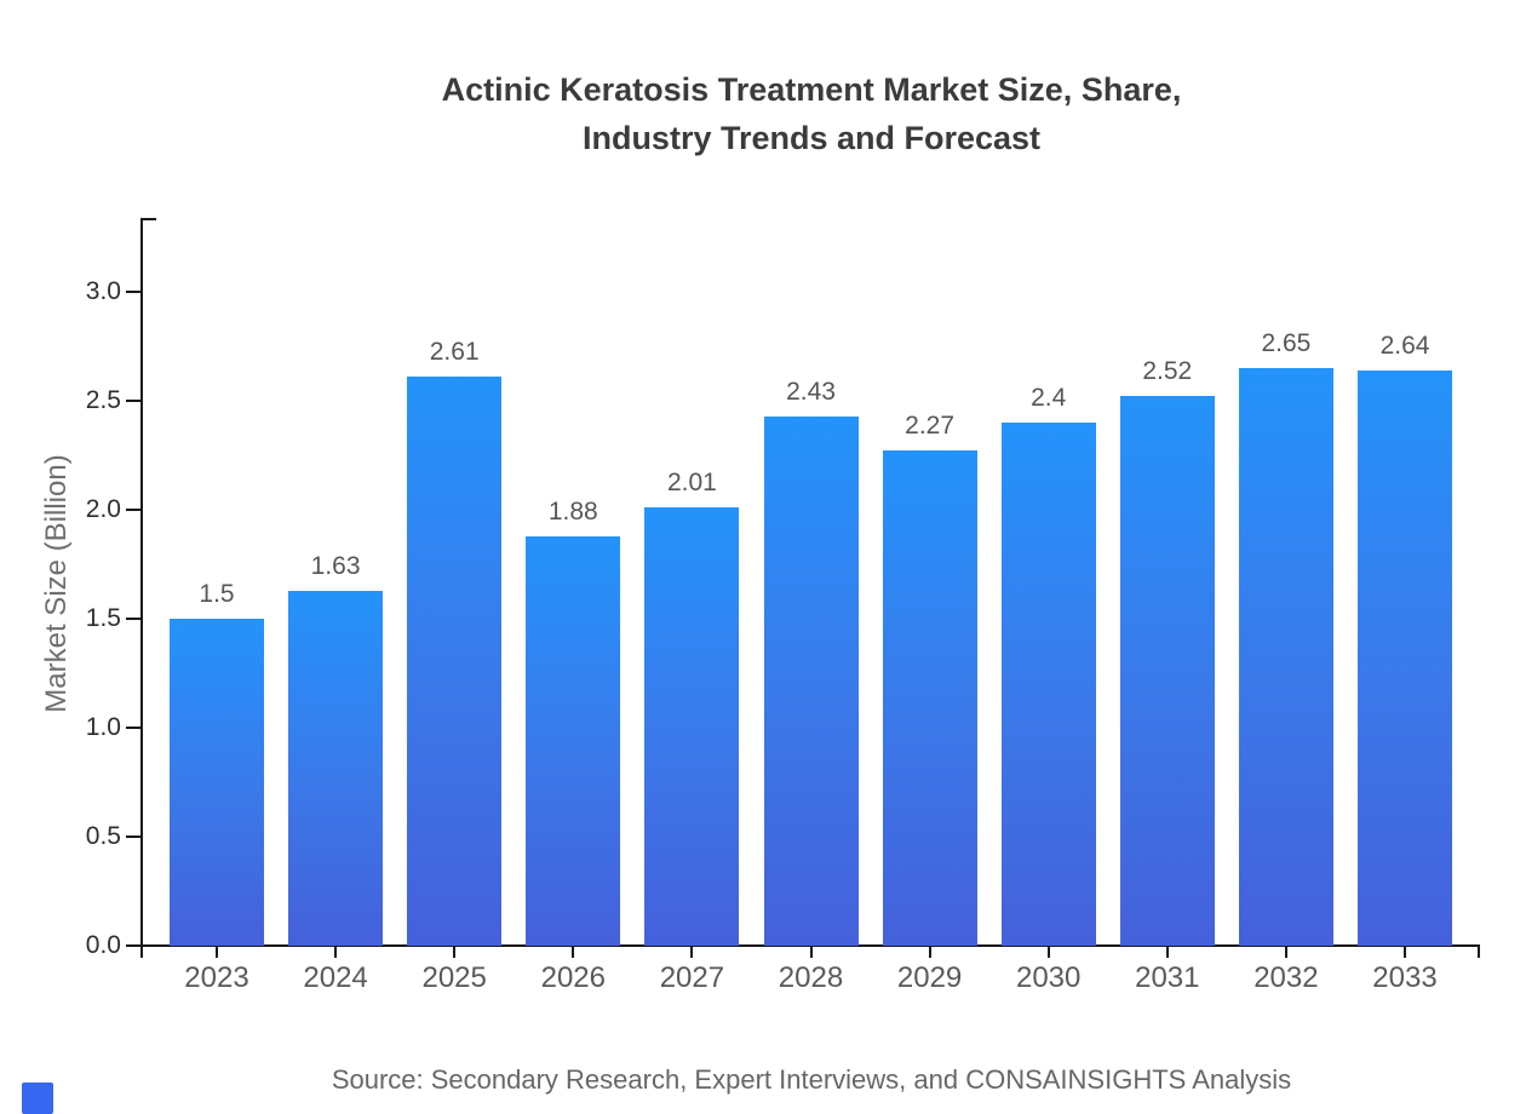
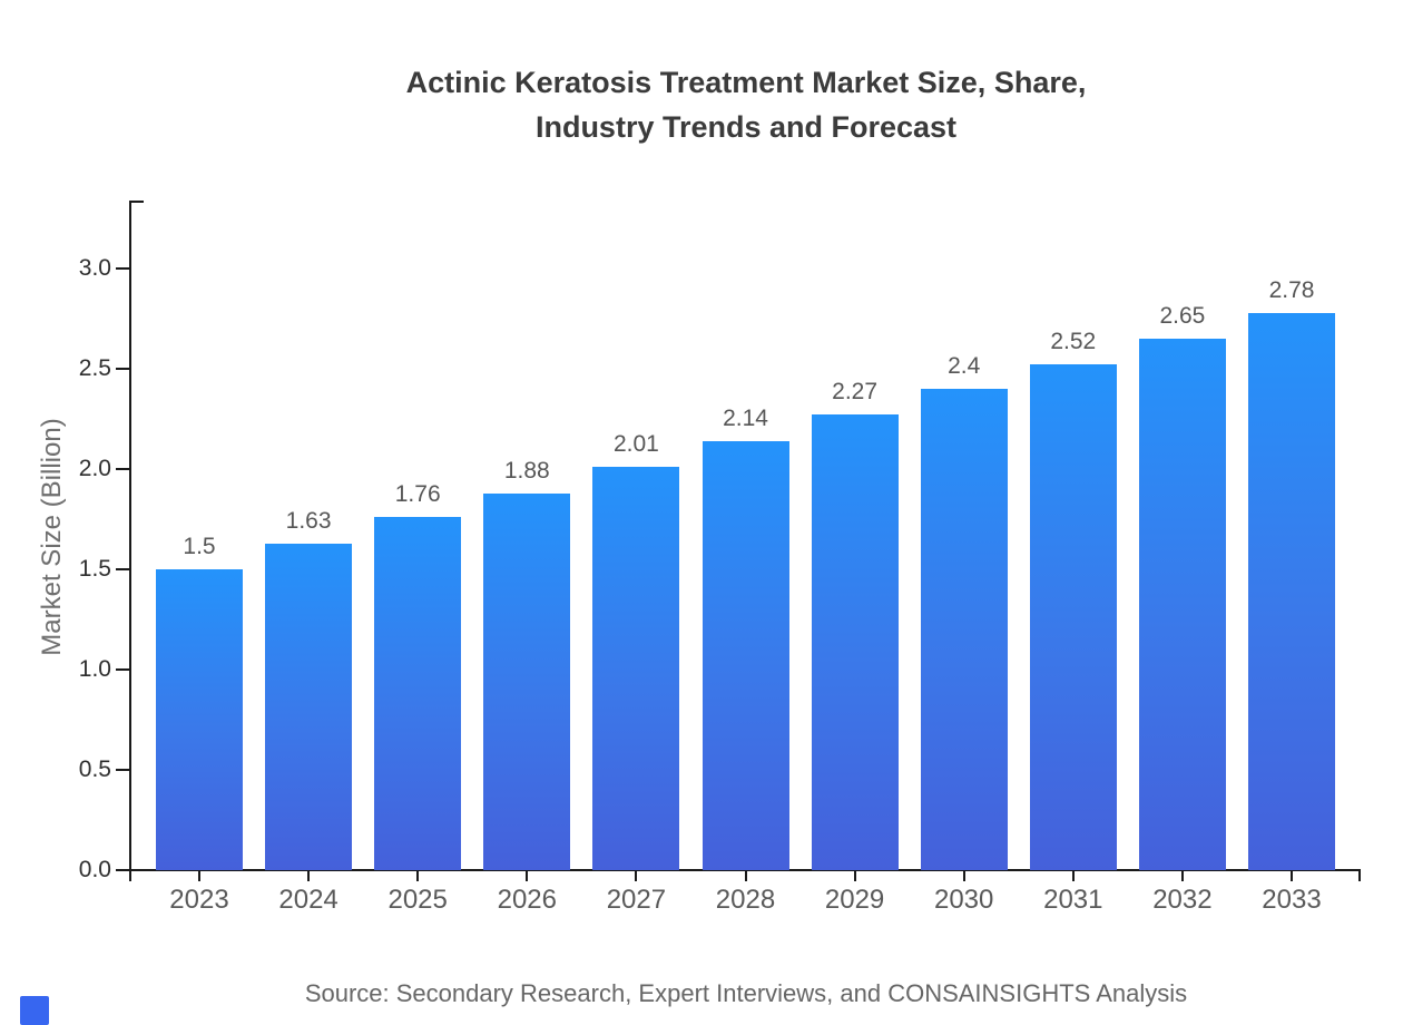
2025: 2.61 -> 1.76
2028: 2.43 -> 2.14
2033: 2.64 -> 2.78
